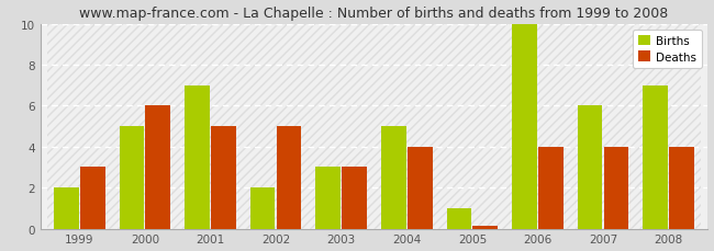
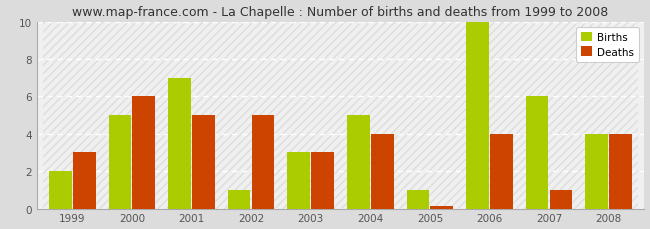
Births/2002: 2 -> 1
Deaths/2007: 4.0 -> 1.0
Births/2008: 7 -> 4
